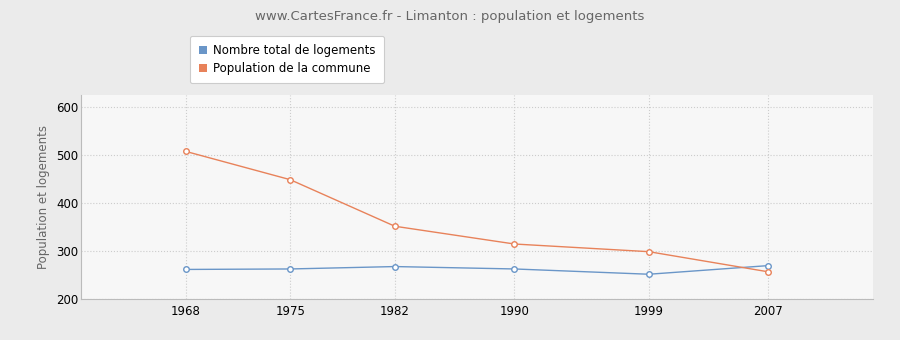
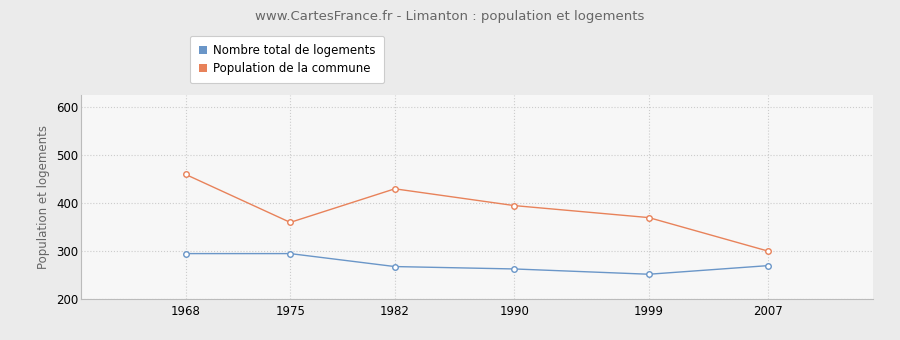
Nombre total de logements/1968: 262 -> 295
Population de la commune/1968: 508 -> 460
Nombre total de logements/1975: 263 -> 295
Population de la commune/1975: 449 -> 360
Population de la commune/1982: 352 -> 430
Population de la commune/1990: 315 -> 395
Population de la commune/1999: 299 -> 370
Population de la commune/2007: 257 -> 300
